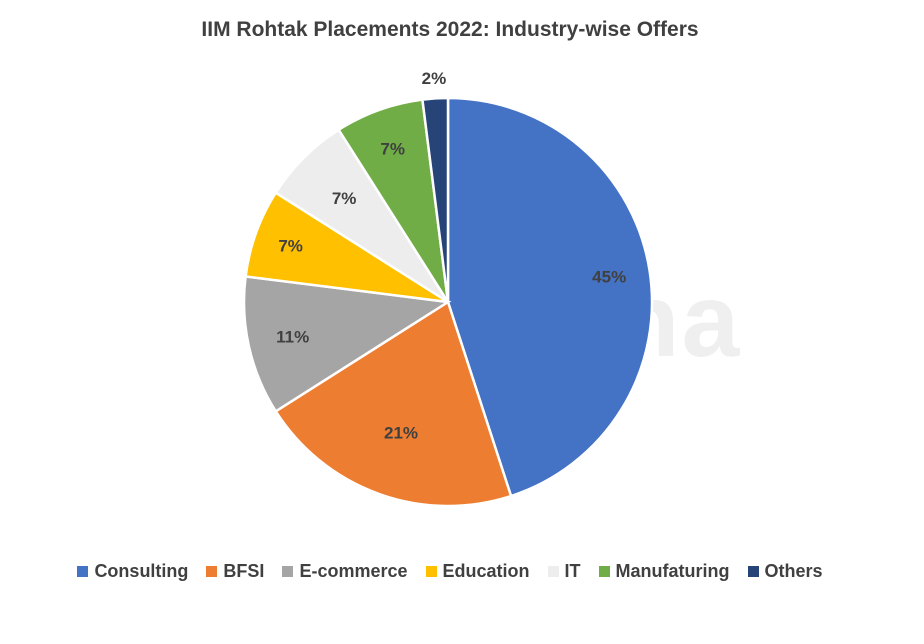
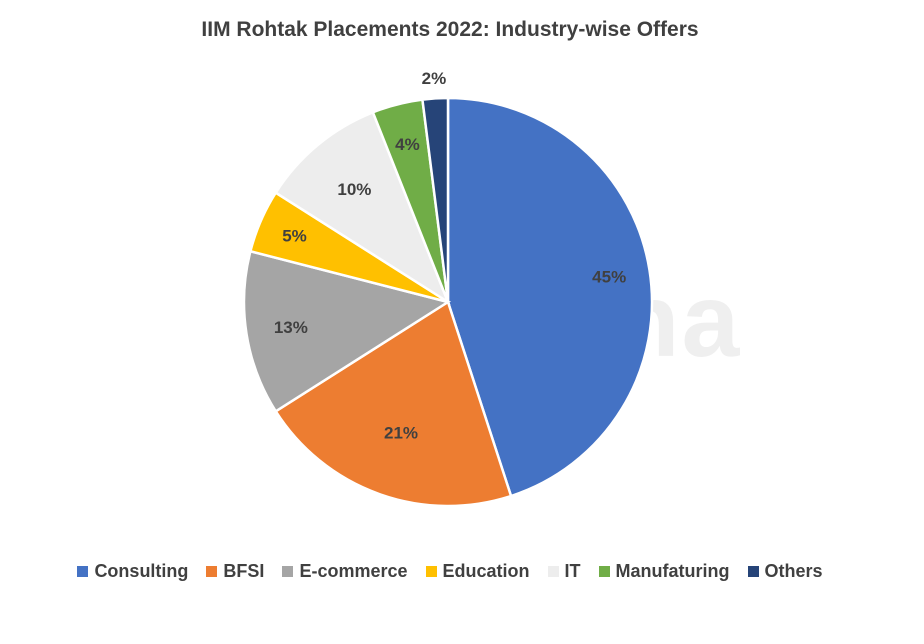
E-commerce: 11% -> 13%
Education: 7% -> 5%
IT: 7% -> 10%
Manufaturing: 7% -> 4%
